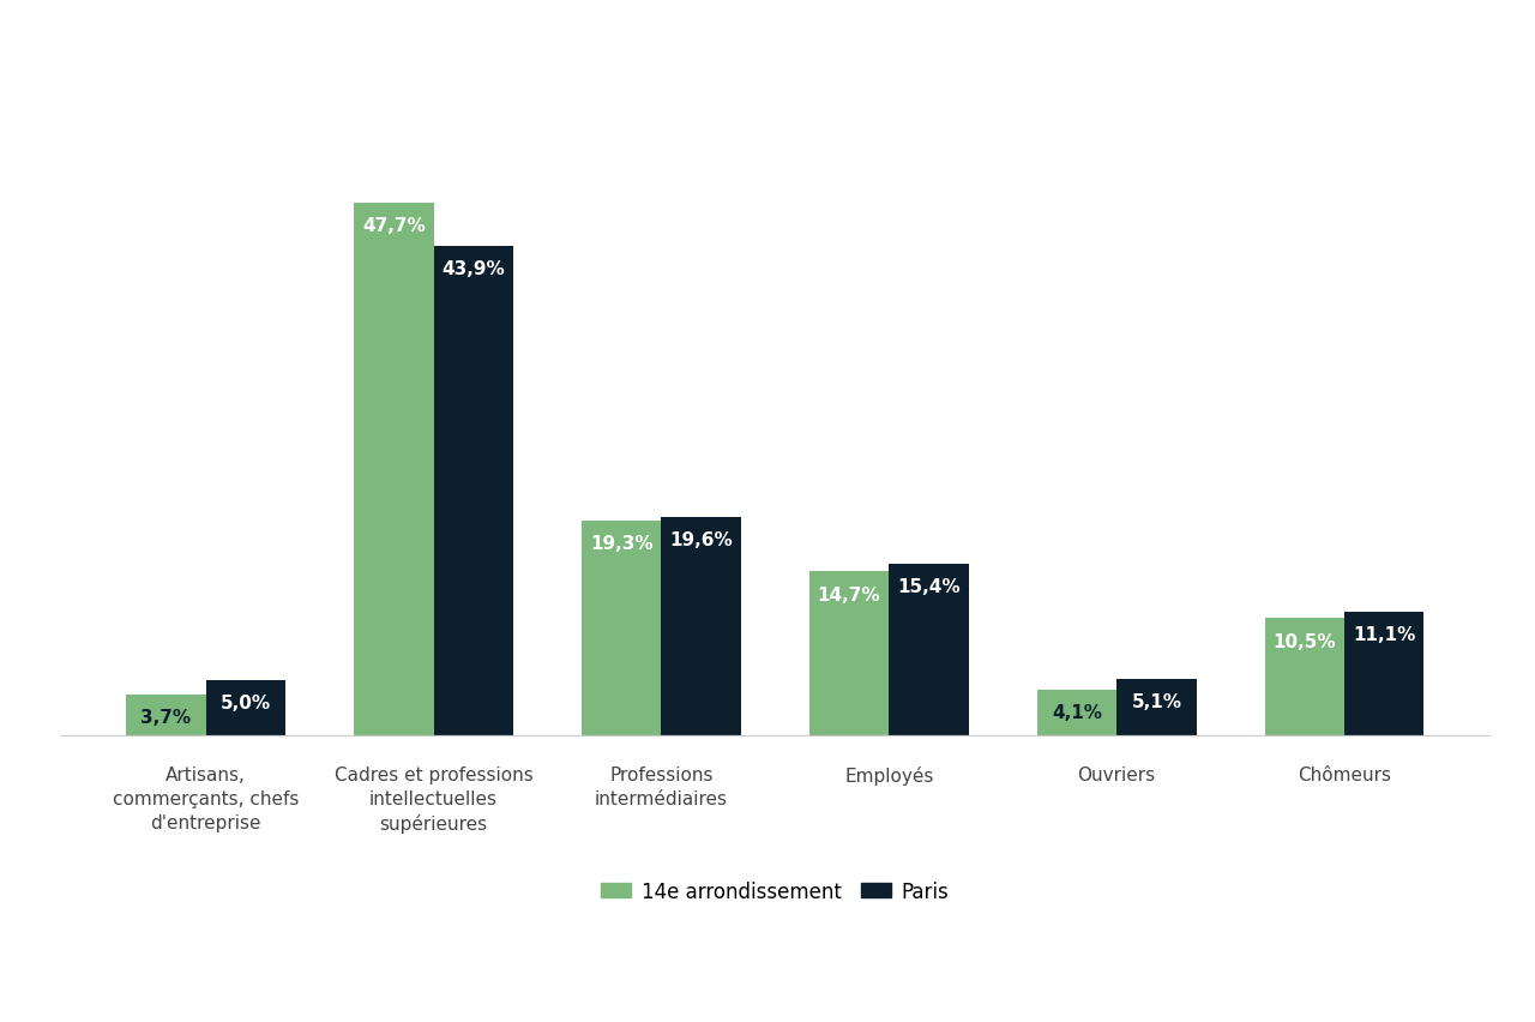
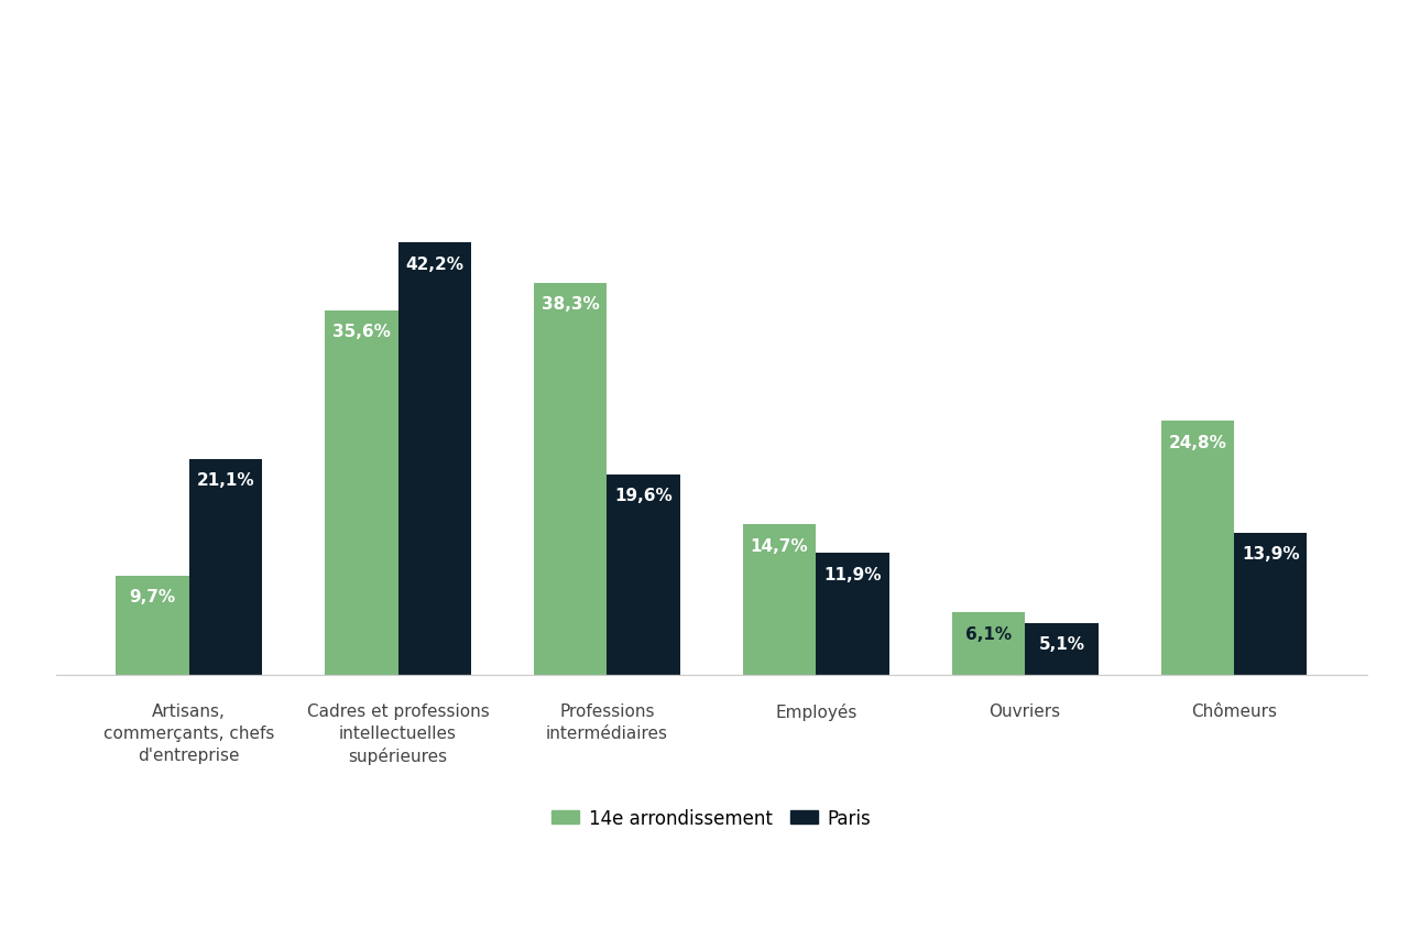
14e arrondissement/Artisans, commerçants, chefs d'entreprise: 3,7% -> 9,7%
Paris/Artisans, commerçants, chefs d'entreprise: 5,0% -> 21,1%
14e arrondissement/Cadres et professions intellectuelles supérieures: 47,7% -> 35,6%
Paris/Cadres et professions intellectuelles supérieures: 43,9% -> 42,2%
14e arrondissement/Professions intermédiaires: 19,3% -> 38,3%
Paris/Employés: 15,4% -> 11,9%
14e arrondissement/Ouvriers: 4,1% -> 6,1%
14e arrondissement/Chômeurs: 10,5% -> 24,8%
Paris/Chômeurs: 11,1% -> 13,9%
